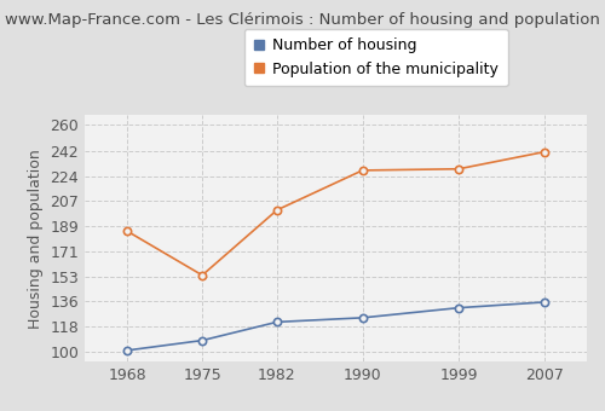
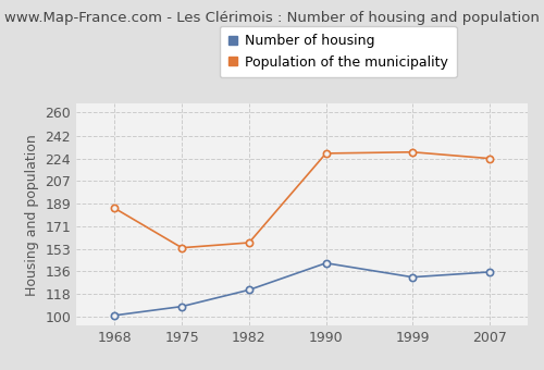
Population of the municipality/1982: 200 -> 158
Number of housing/1990: 124 -> 142
Population of the municipality/2007: 241 -> 224
